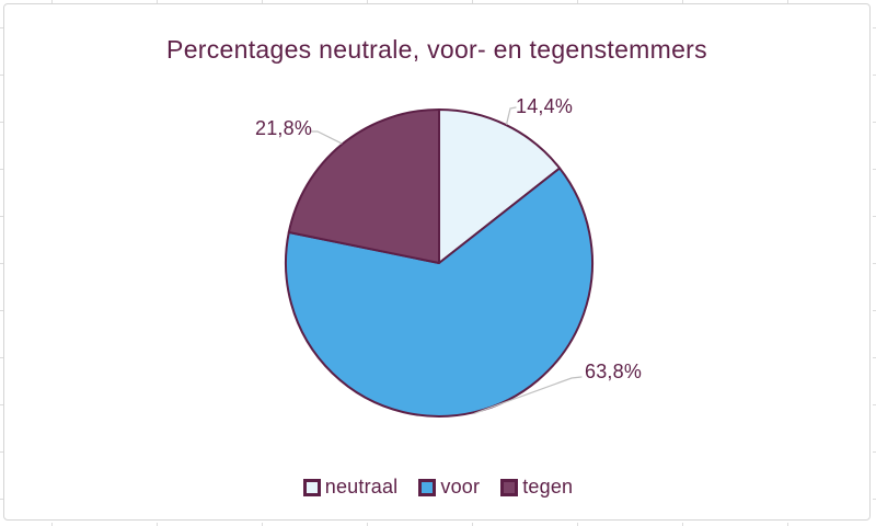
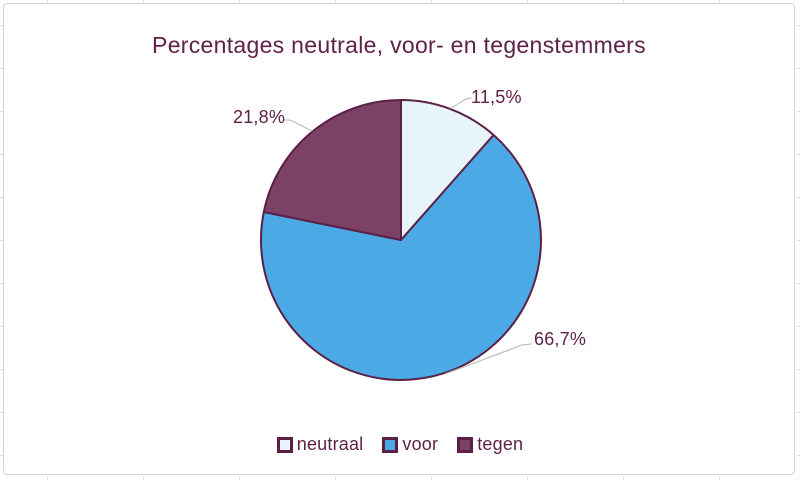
neutraal: 14,4% -> 11,5%
voor: 63,8% -> 66,7%
